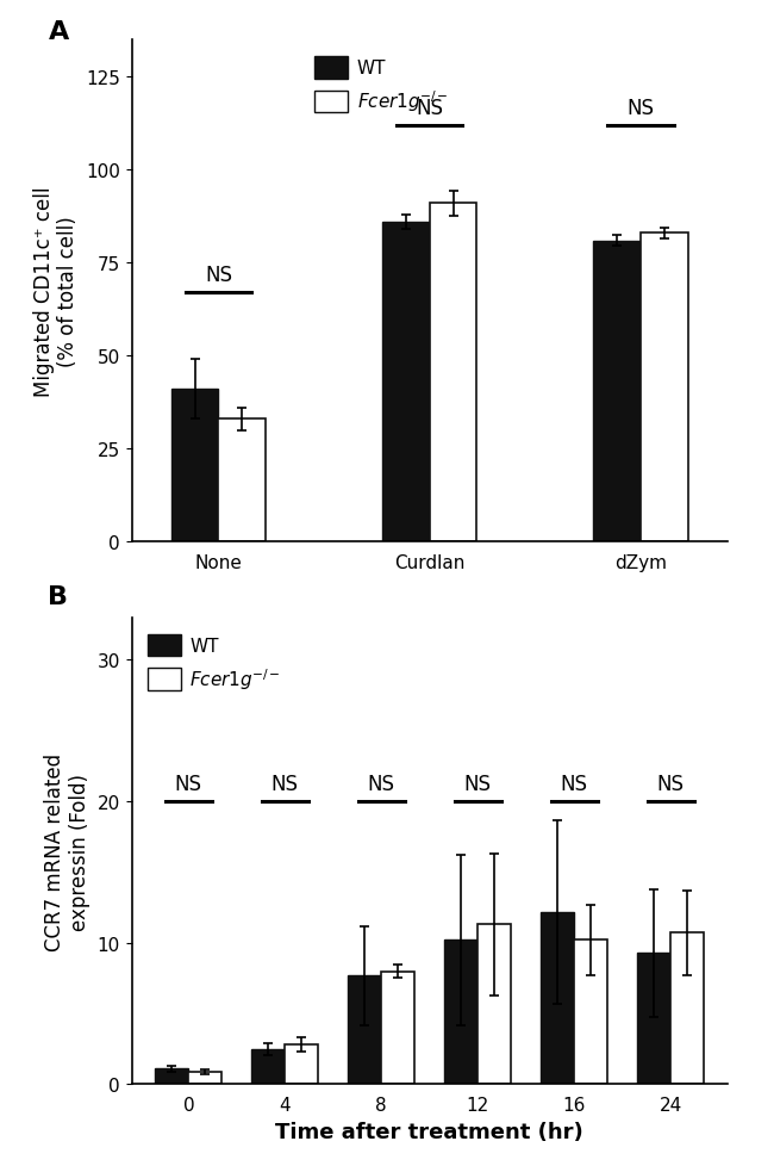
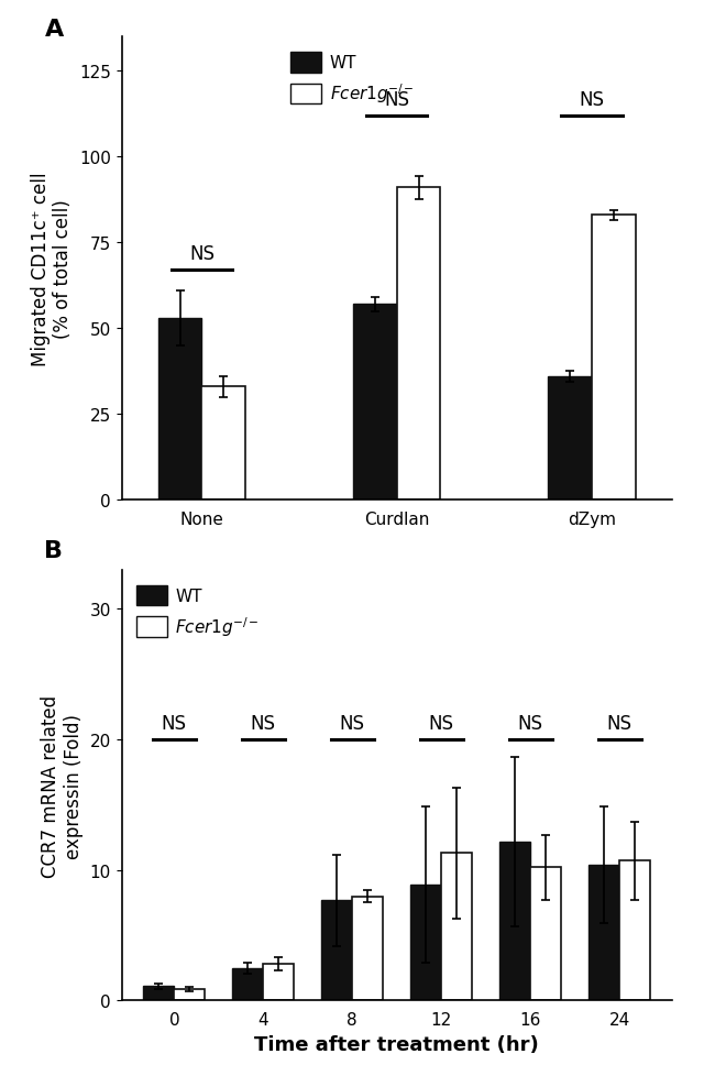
WT/None: 41 -> 53
WT/Curdlan: 86 -> 57
WT/dZym: 81 -> 36
WT/12: 10.2 -> 8.9
WT/24: 9.3 -> 10.4
